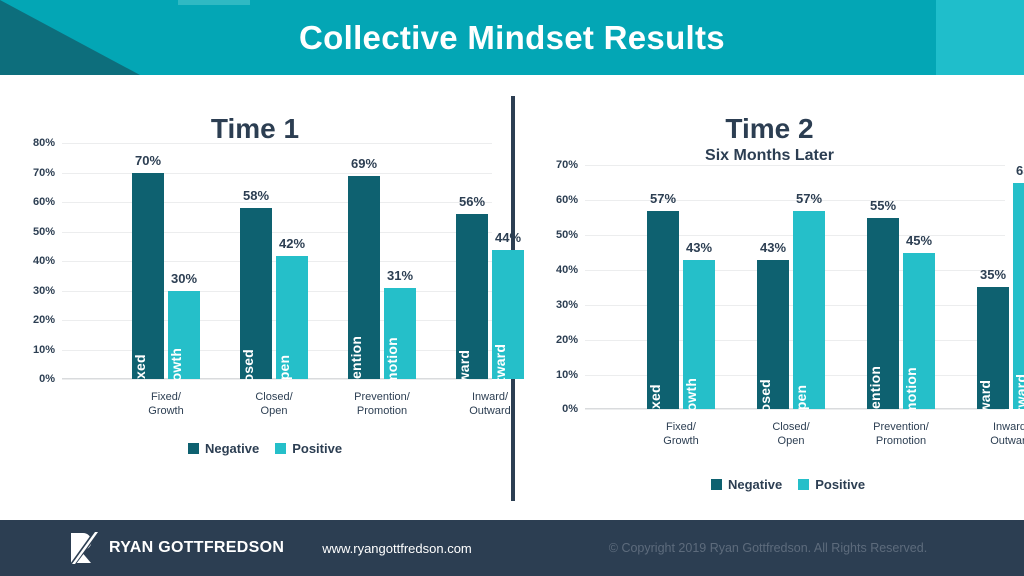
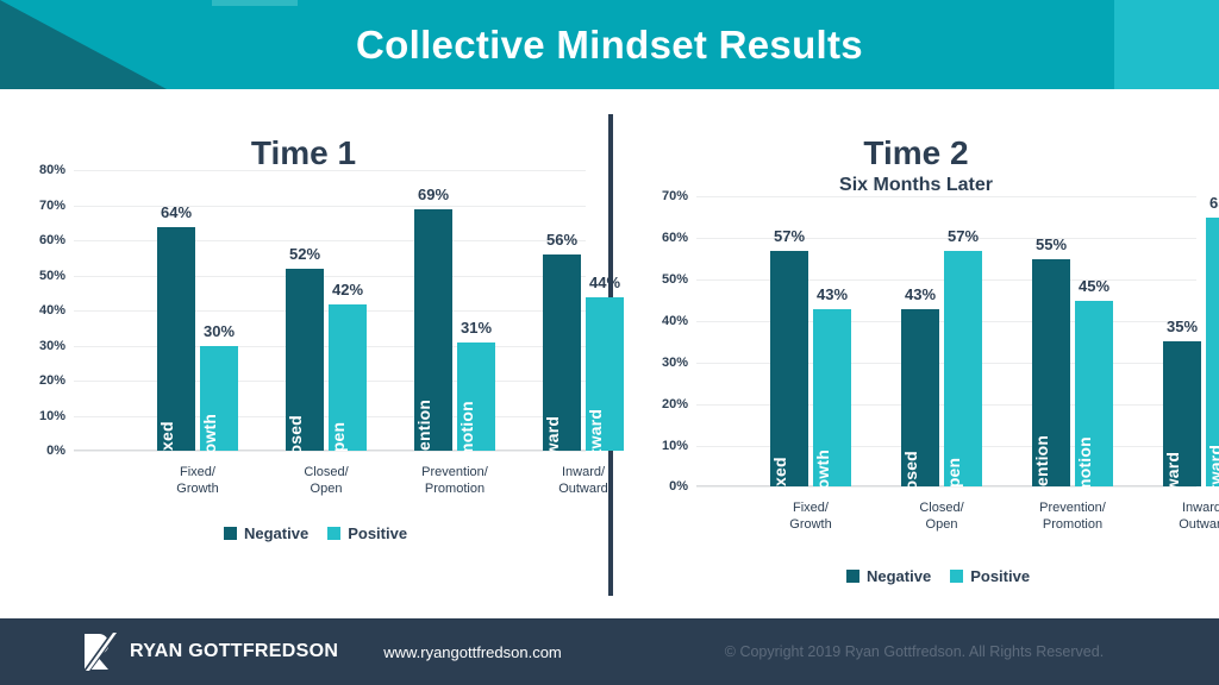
Time 1/Negative/Fixed/ Growth: 70% -> 64%
Time 1/Negative/Closed/ Open: 58% -> 52%
